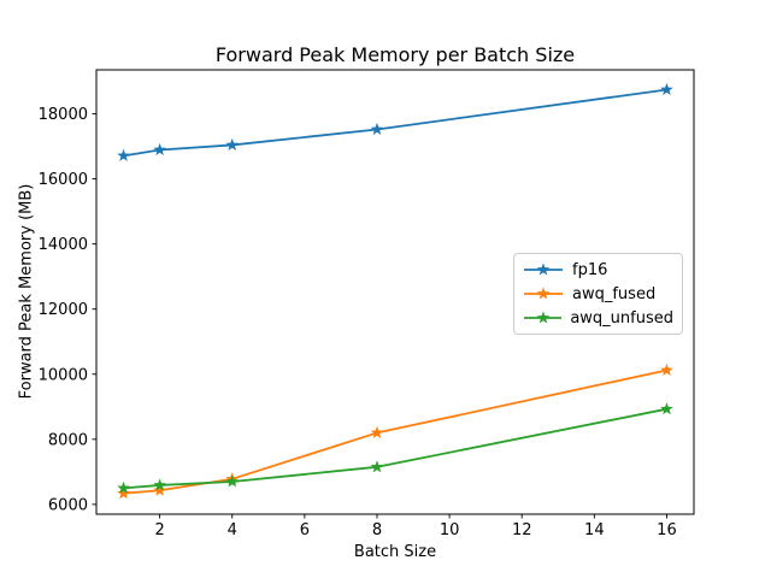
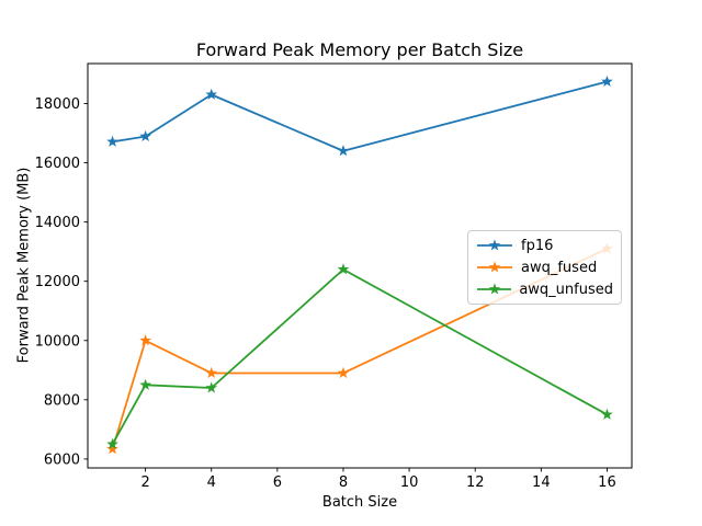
awq_fused/2: 6400 -> 10000
awq_unfused/2: 6600 -> 8500
fp16/4: 17000 -> 18300
awq_fused/4: 6800 -> 8900
awq_unfused/4: 6700 -> 8400
fp16/8: 17500 -> 16400
awq_fused/8: 8200 -> 8900
awq_unfused/8: 7200 -> 12400
awq_fused/16: 10100 -> 13100
awq_unfused/16: 8900 -> 7500
